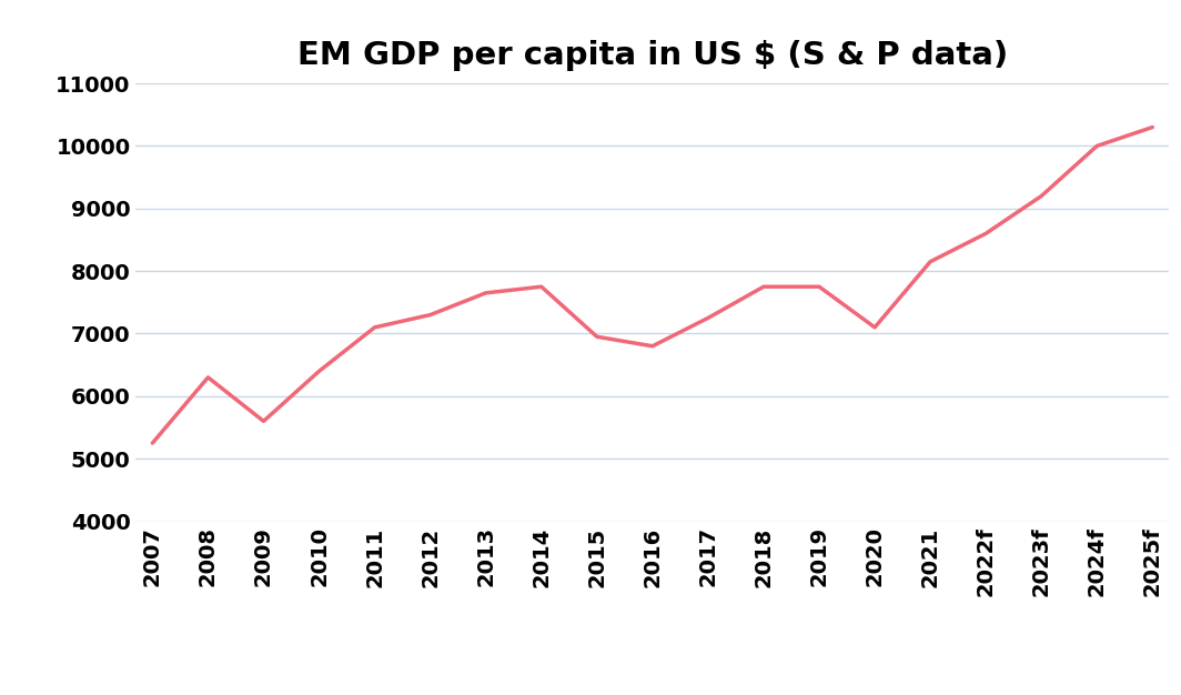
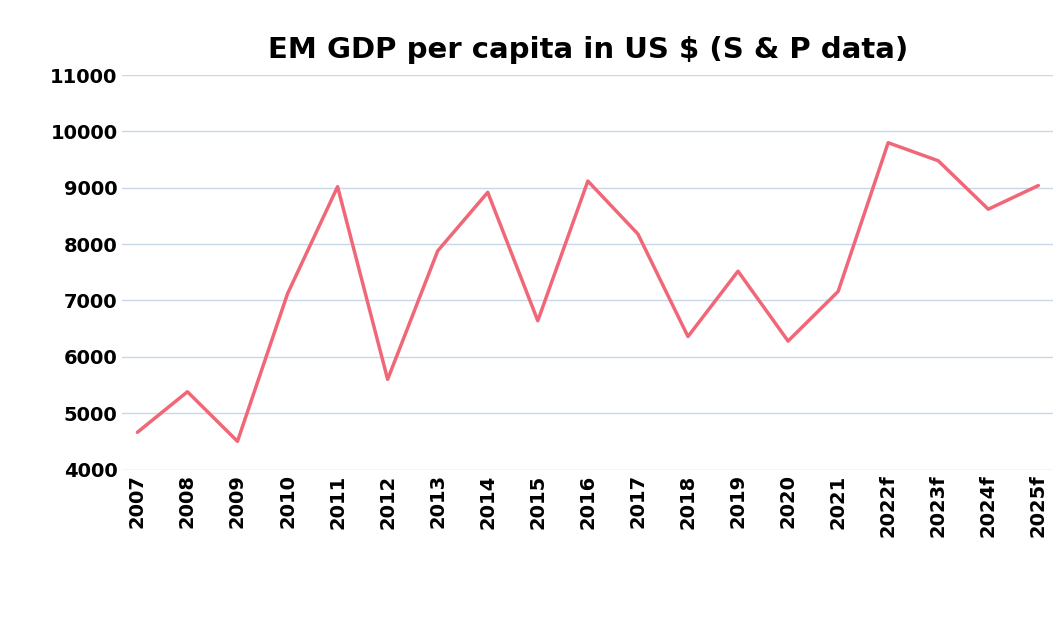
2007: 5250 -> 4660
2008: 6300 -> 5380
2009: 5600 -> 4500
2010: 6400 -> 7120
2011: 7100 -> 9020
2012: 7300 -> 5600
2013: 7650 -> 7880
2014: 7750 -> 8920
2015: 6950 -> 6640
2016: 6800 -> 9120
2017: 7250 -> 8180
2018: 7750 -> 6360
2019: 7750 -> 7520
2020: 7100 -> 6280
2021: 8150 -> 7160
2022f: 8600 -> 9800
2023f: 9200 -> 9480
2024f: 10000 -> 8620
2025f: 10300 -> 9040
